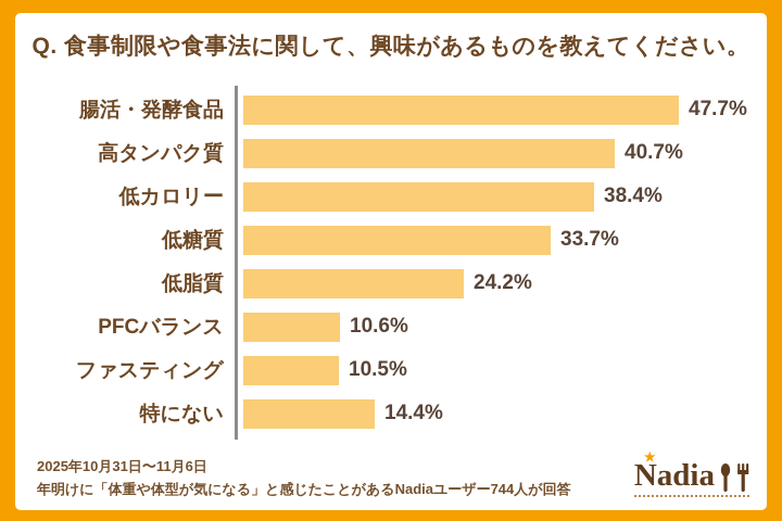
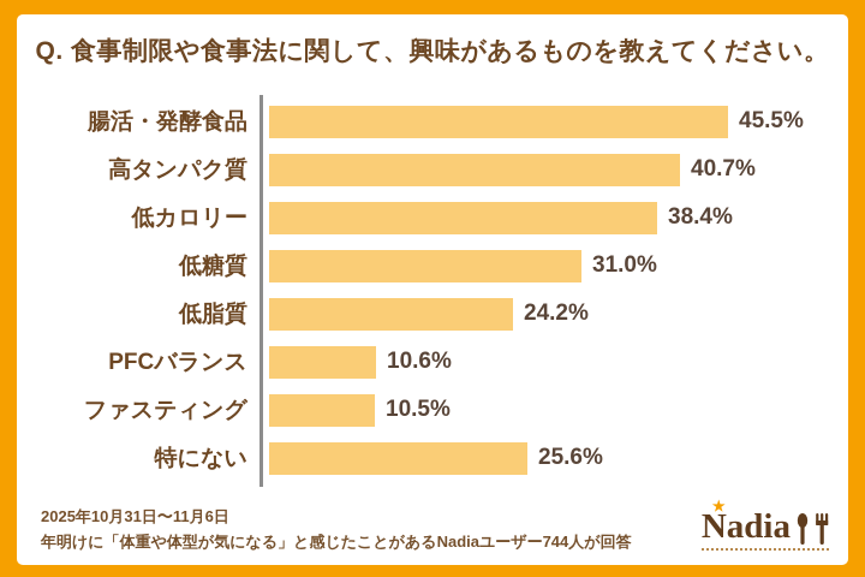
腸活・発酵食品: 47.7% -> 45.5%
低糖質: 33.7% -> 31.0%
特にない: 14.4% -> 25.6%
